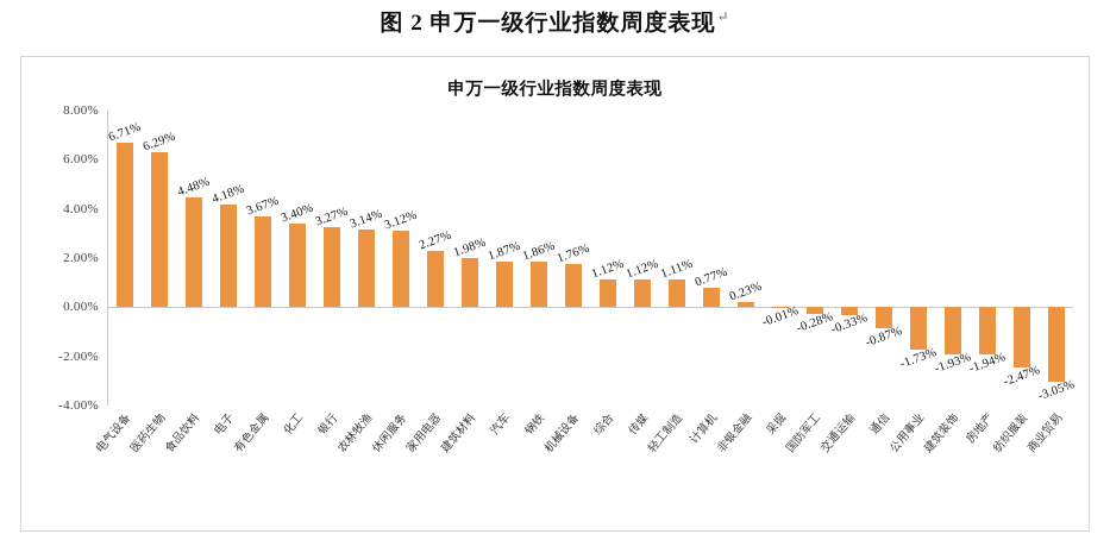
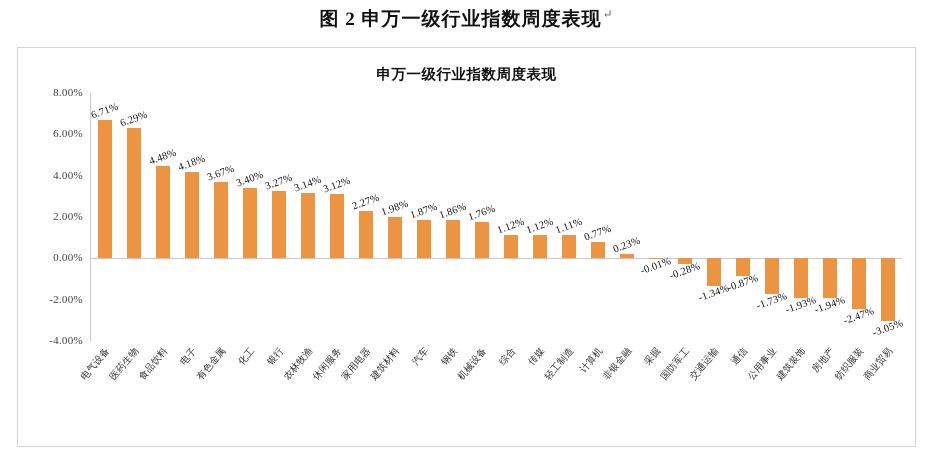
交通运输: -0.33% -> -1.34%
